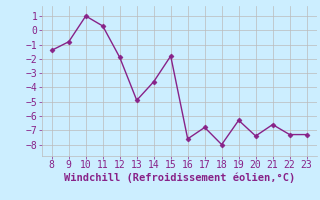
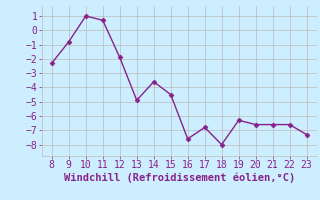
8: -1.4 -> -2.3
11: 0.3 -> 0.7
15: -1.8 -> -4.5
20: -7.4 -> -6.6
22: -7.3 -> -6.6
